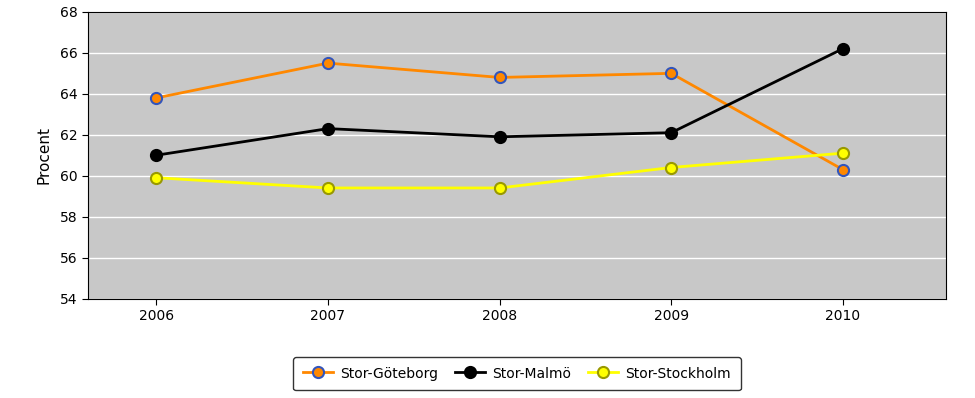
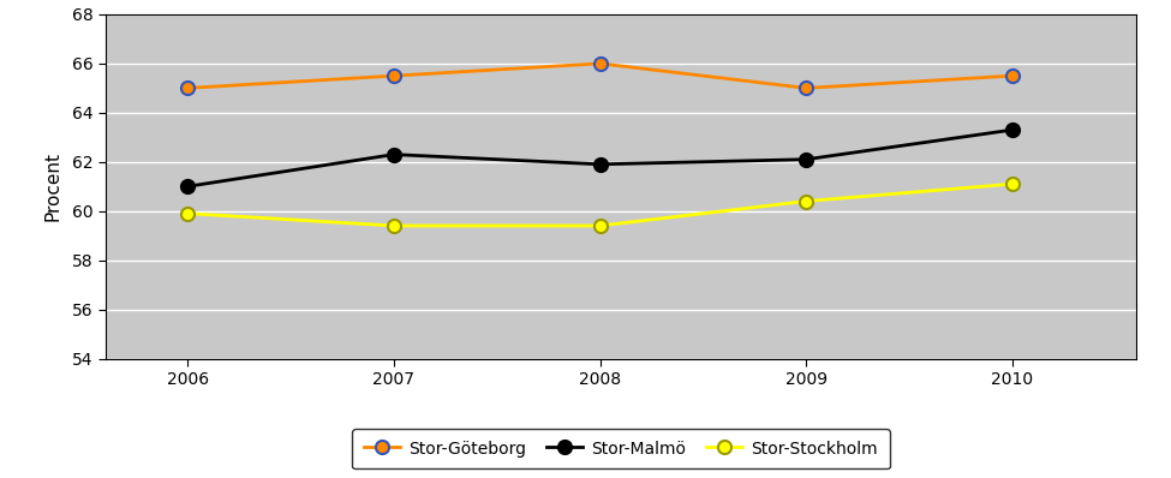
Stor-Göteborg/2006: 63.8 -> 65.0
Stor-Göteborg/2008: 64.8 -> 66.0
Stor-Göteborg/2010: 60.3 -> 65.5
Stor-Malmö/2010: 66.2 -> 63.3
